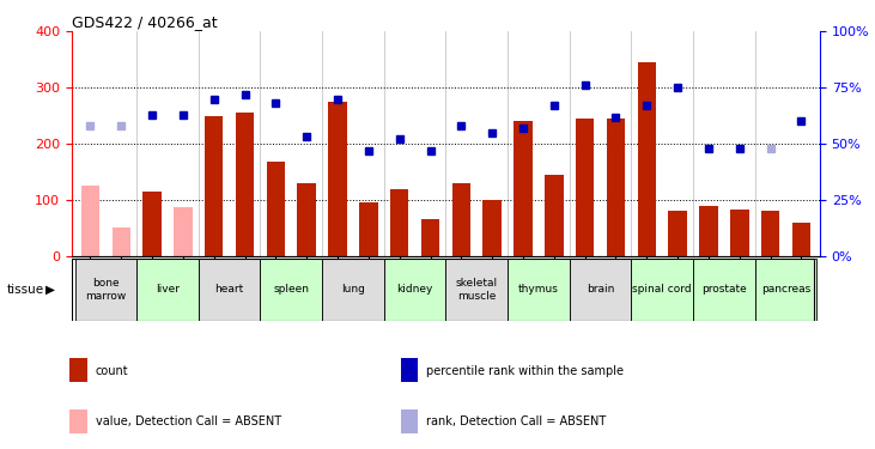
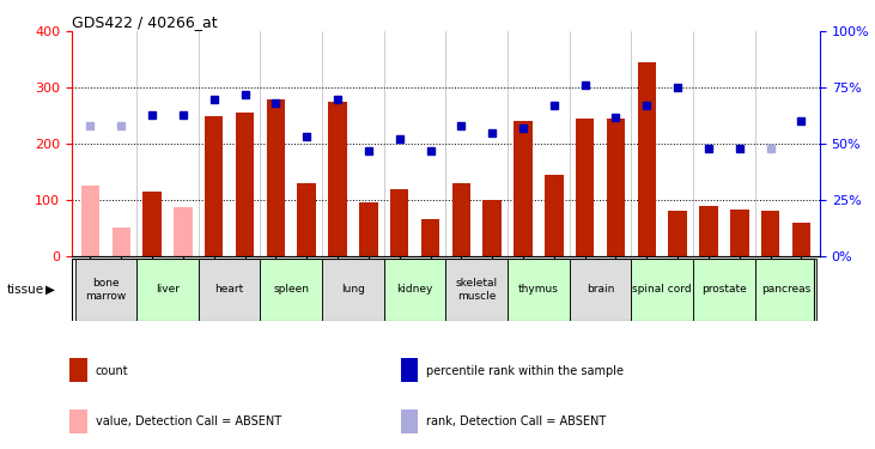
GSM12649: 168 -> 280
